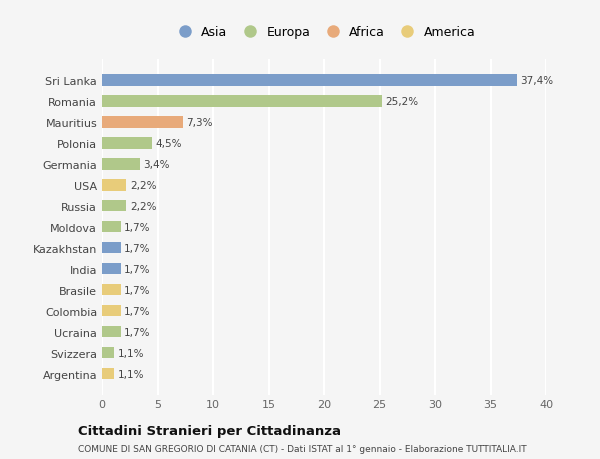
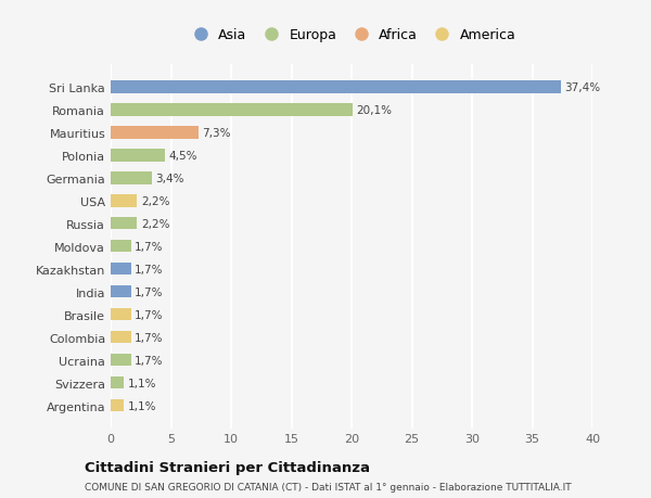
Romania: 25,2% -> 20,1%
